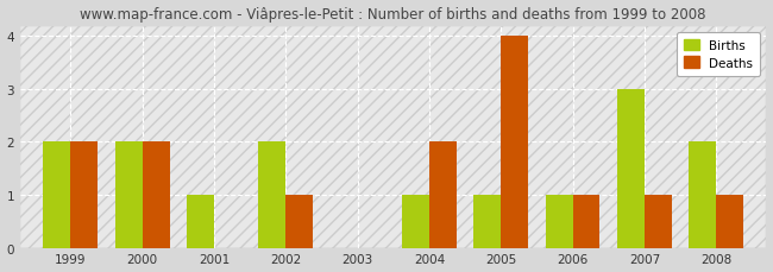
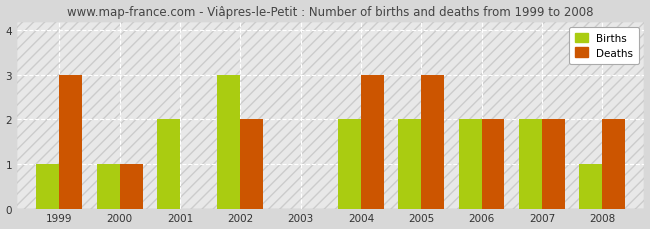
Births/1999: 2 -> 1
Deaths/1999: 2 -> 3
Births/2000: 2 -> 1
Deaths/2000: 2 -> 1
Births/2001: 1 -> 2
Births/2002: 2 -> 3
Deaths/2002: 1 -> 2
Births/2004: 1 -> 2
Deaths/2004: 2 -> 3
Births/2005: 1 -> 2
Deaths/2005: 4 -> 3
Births/2006: 1 -> 2
Deaths/2006: 1 -> 2
Births/2007: 3 -> 2
Deaths/2007: 1 -> 2
Births/2008: 2 -> 1
Deaths/2008: 1 -> 2
